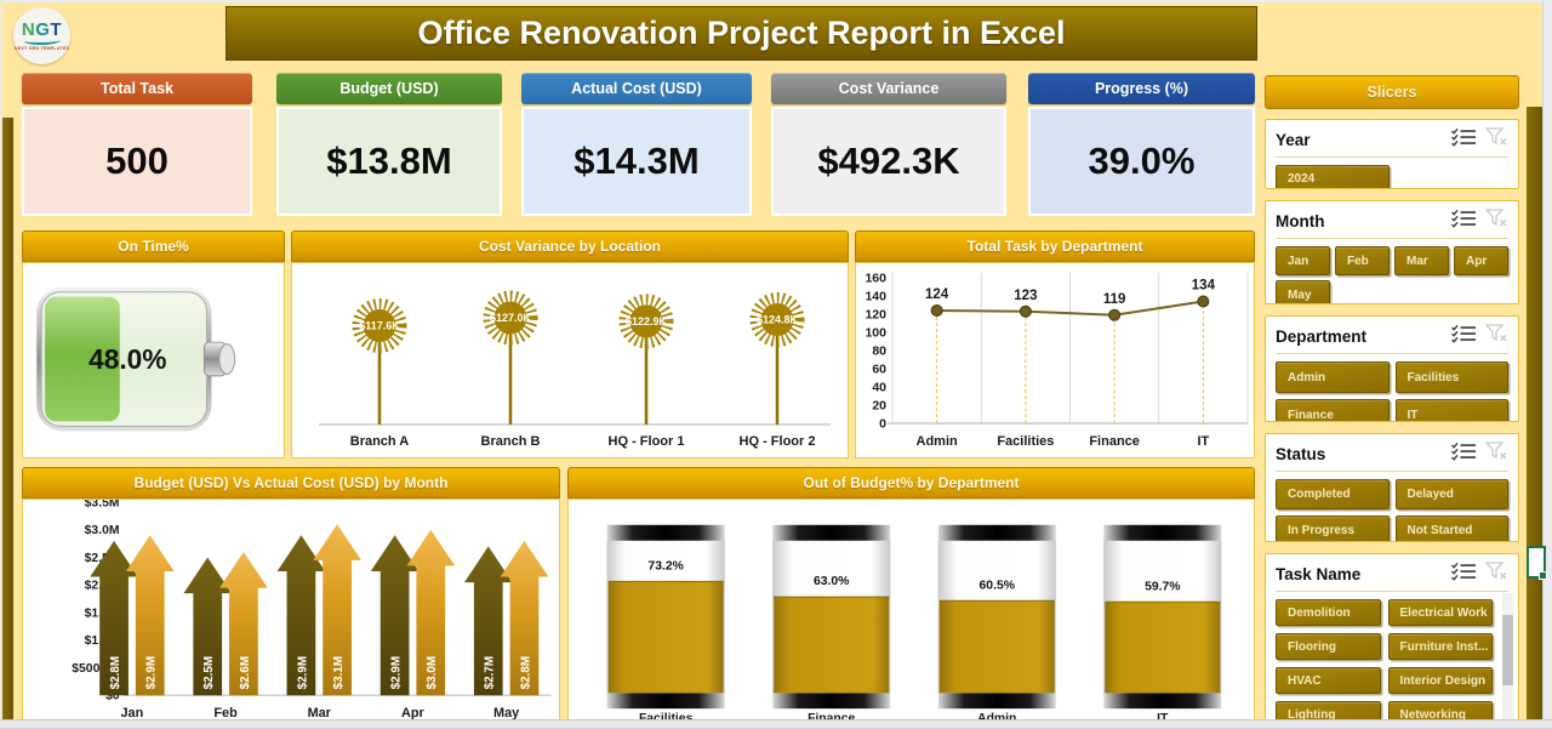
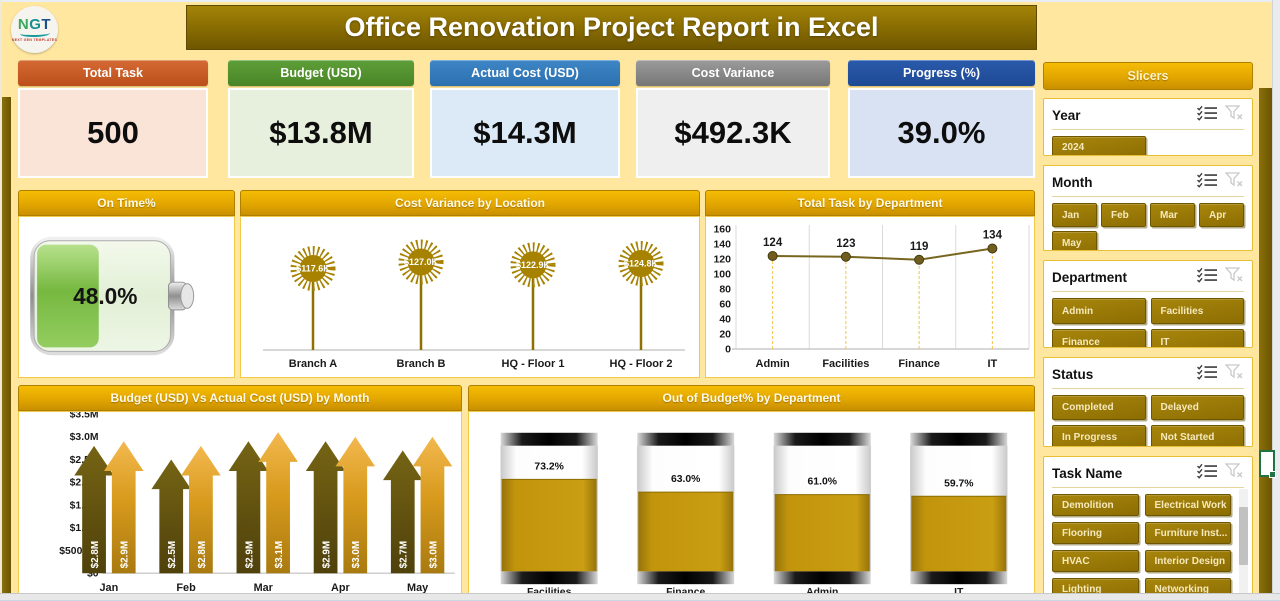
Budget (USD) Vs Actual Cost (USD) by Month/Actual Cost (USD)/Feb: $2.6M -> $2.8M
Budget (USD) Vs Actual Cost (USD) by Month/Actual Cost (USD)/May: $2.8M -> $3.0M
Out of Budget% by Department/Admin: 60.5% -> 61.0%
